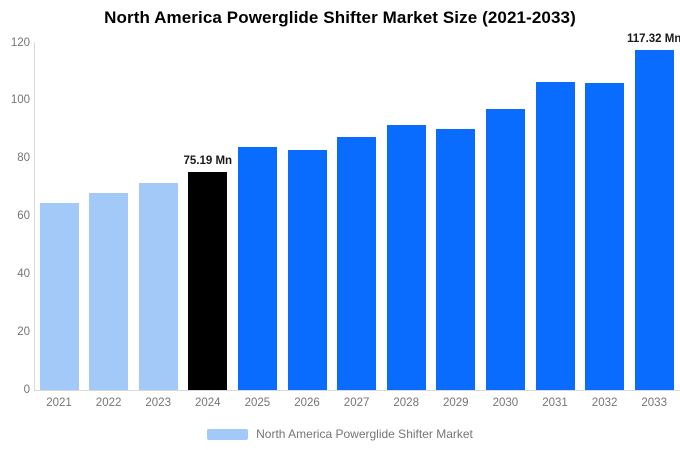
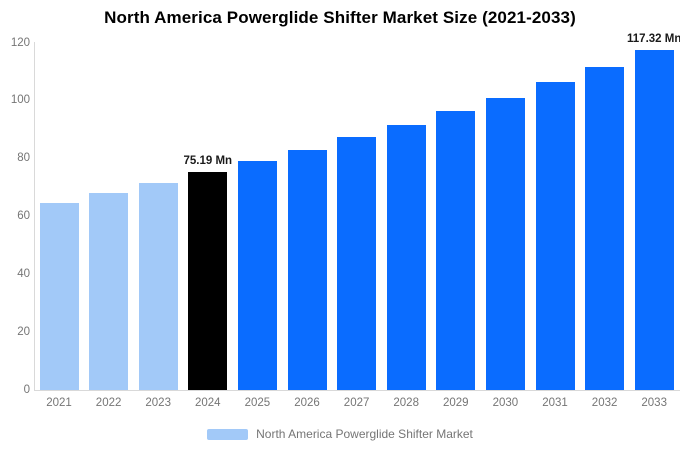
2025: 84 -> 79
2029: 90 -> 96
2030: 97 -> 101
2032: 106 -> 112
